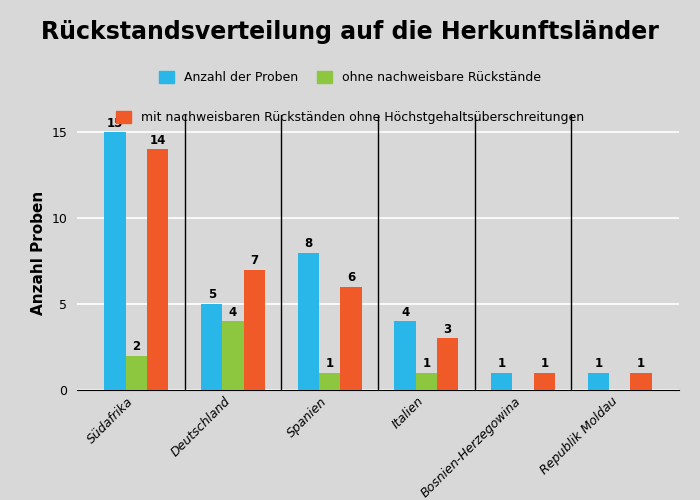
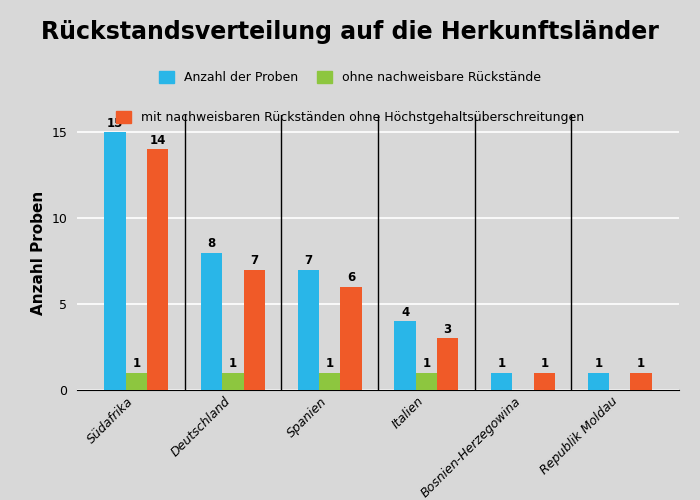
ohne nachweisbare Rückstände/Südafrika: 2 -> 1
Anzahl der Proben/Deutschland: 5 -> 8
ohne nachweisbare Rückstände/Deutschland: 4 -> 1
Anzahl der Proben/Spanien: 8 -> 7
